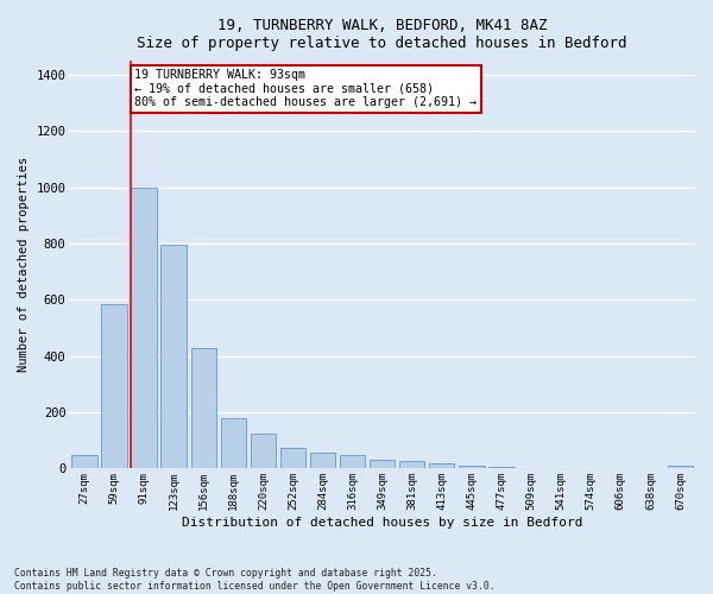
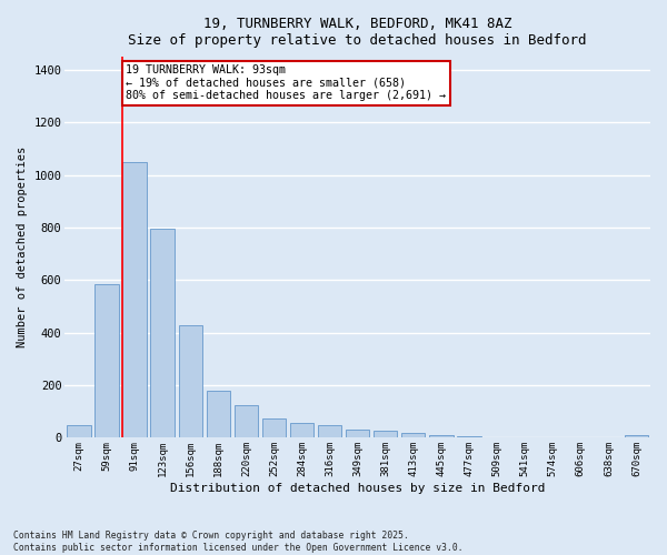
91sqm: 1000 -> 1050
